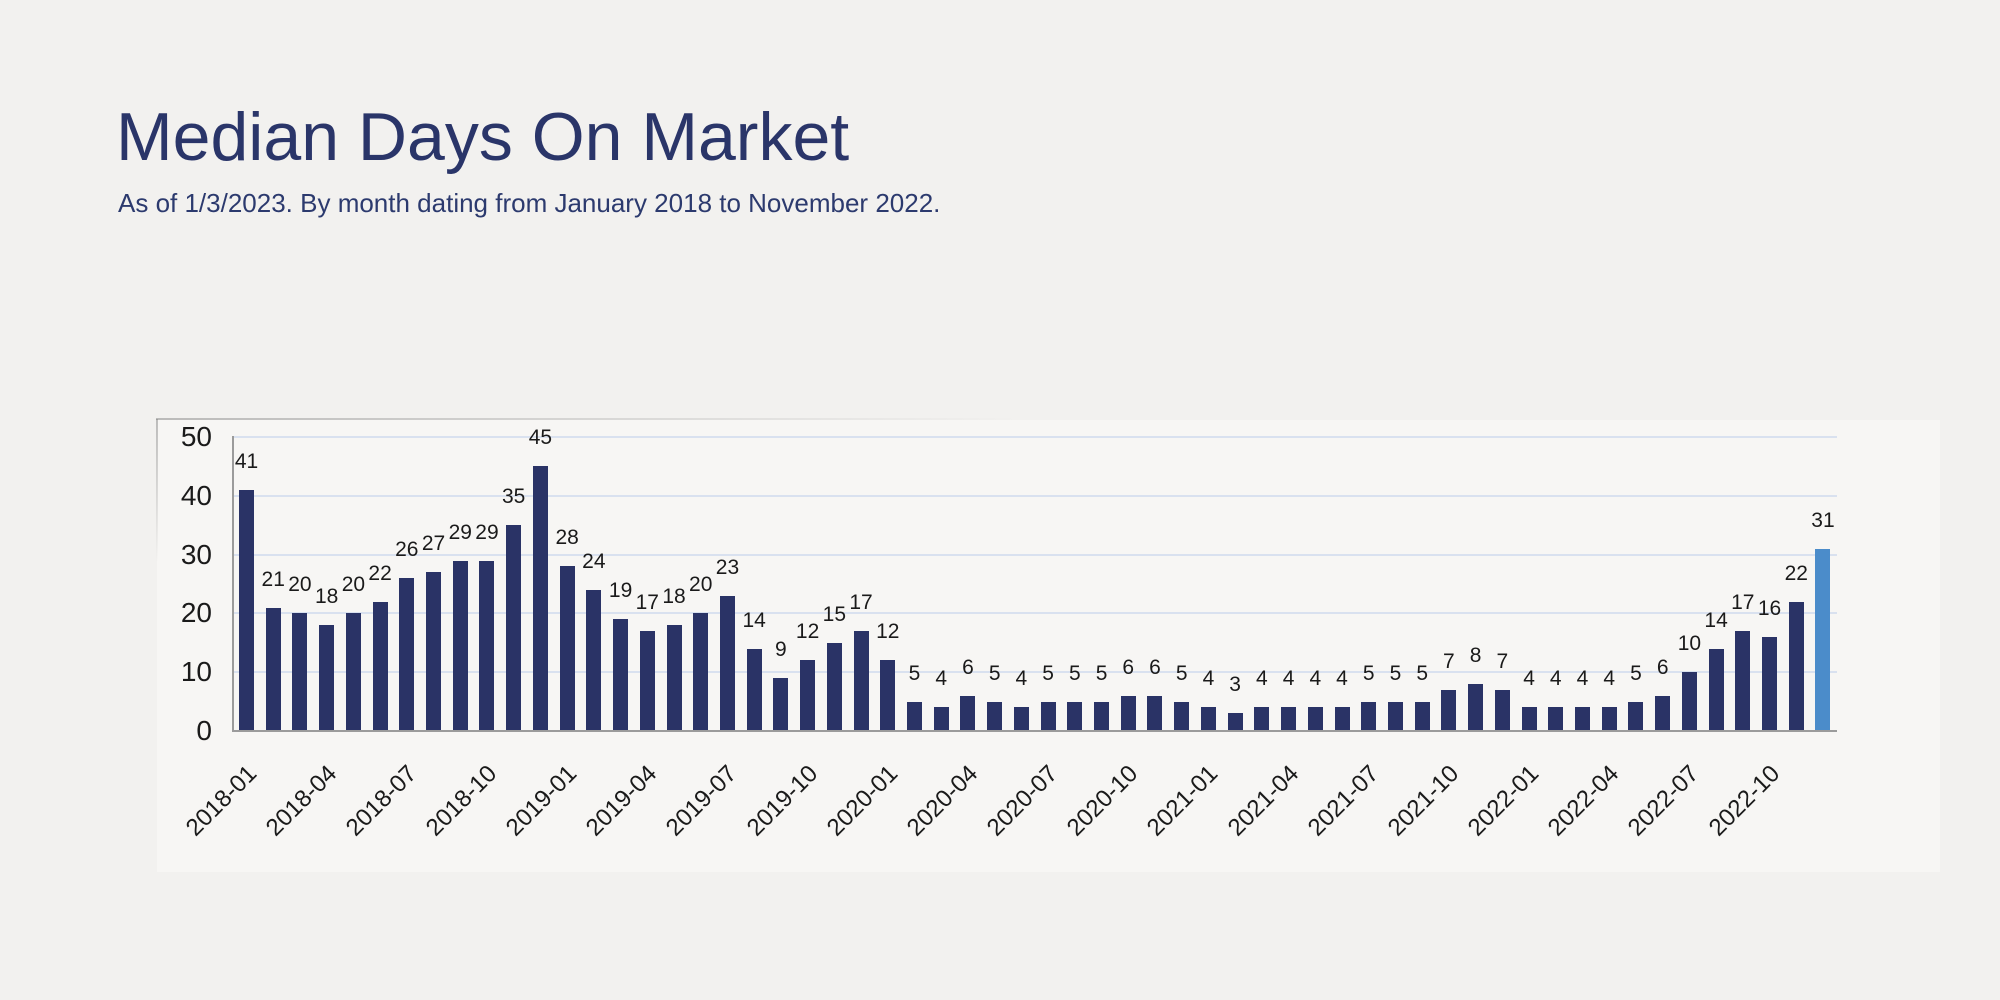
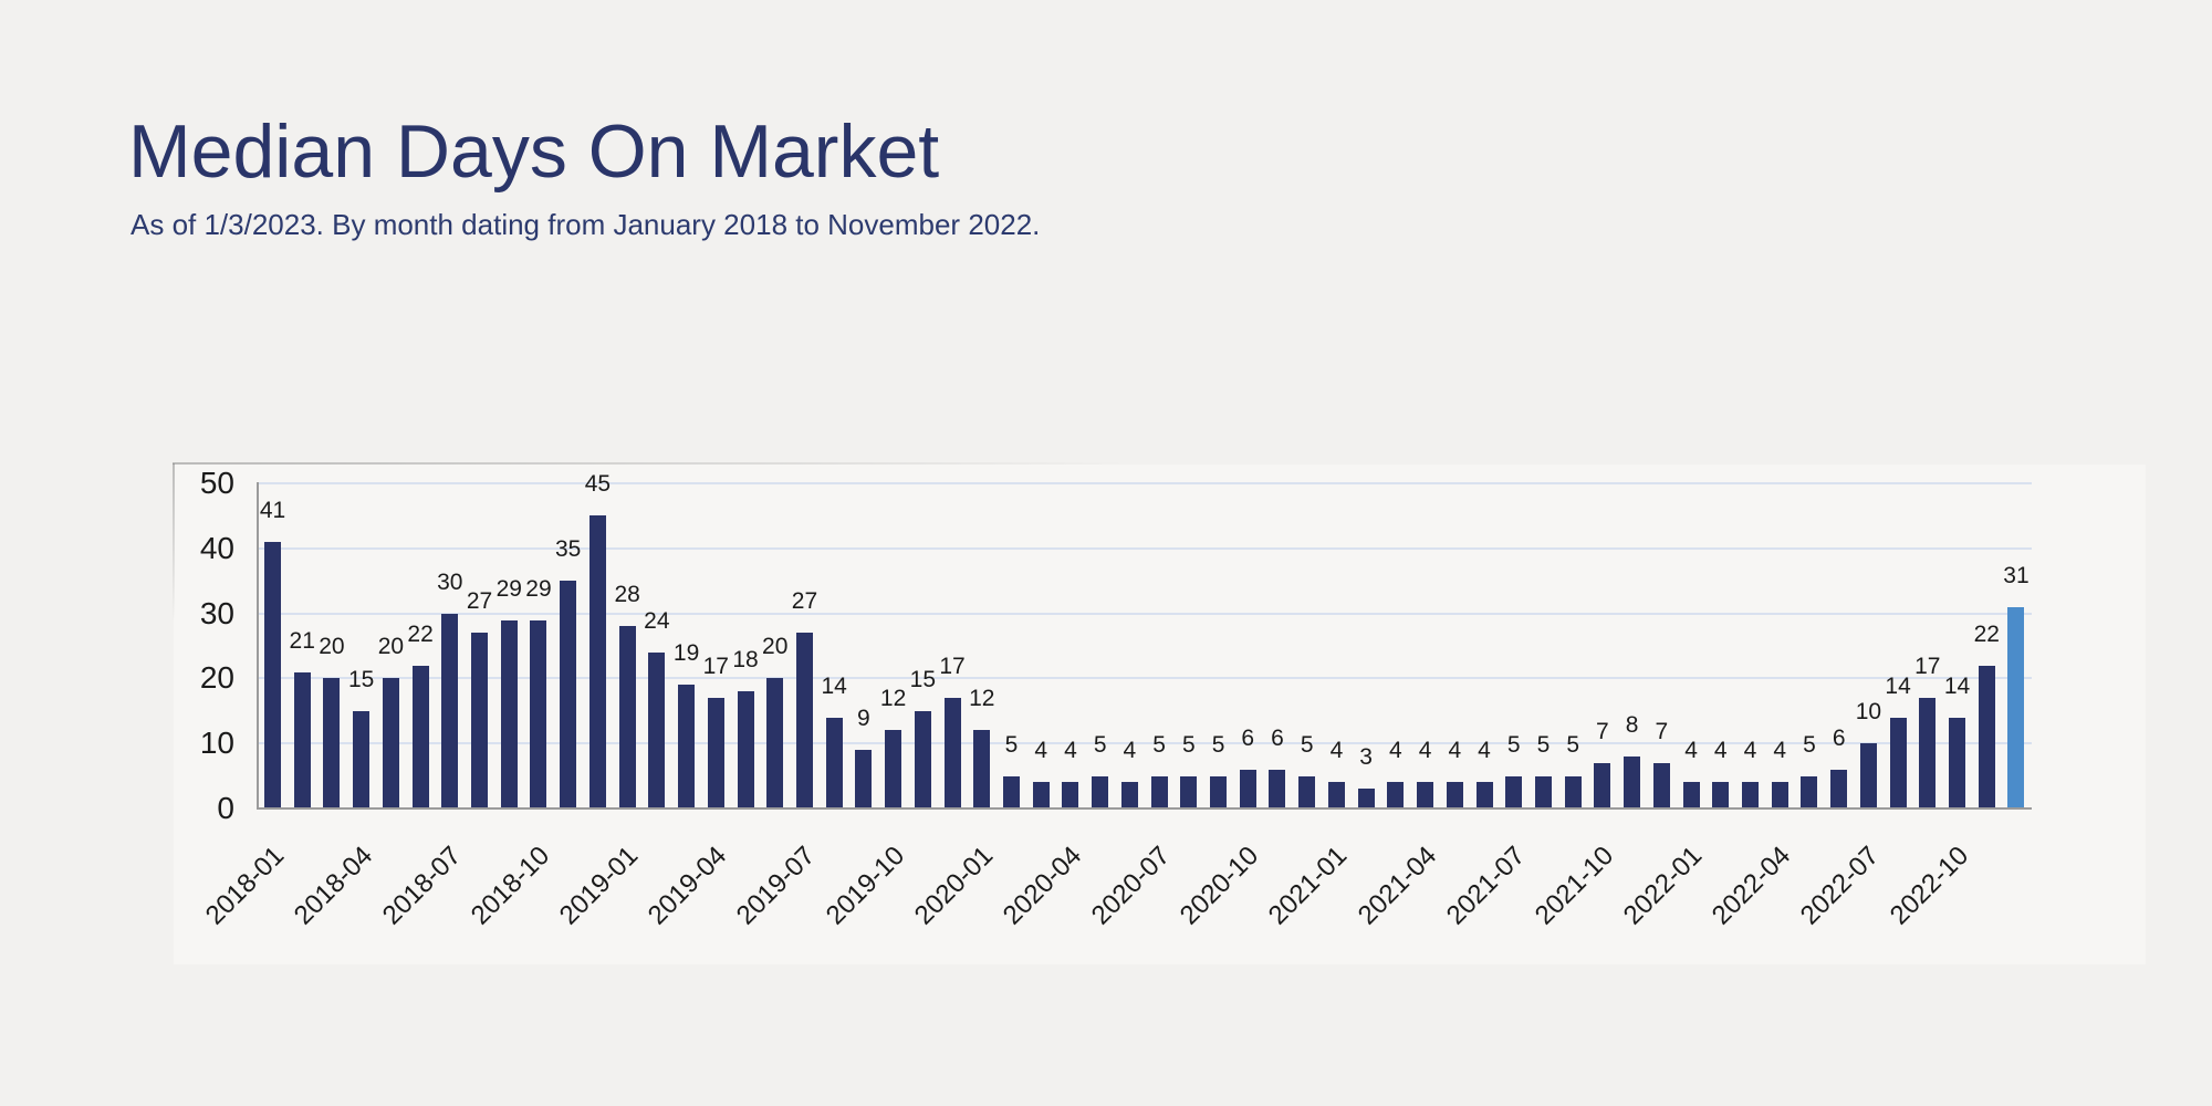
2018-04: 18 -> 15
2018-07: 26 -> 30
2019-07: 23 -> 27
2020-04: 6 -> 4
2022-10: 16 -> 14
